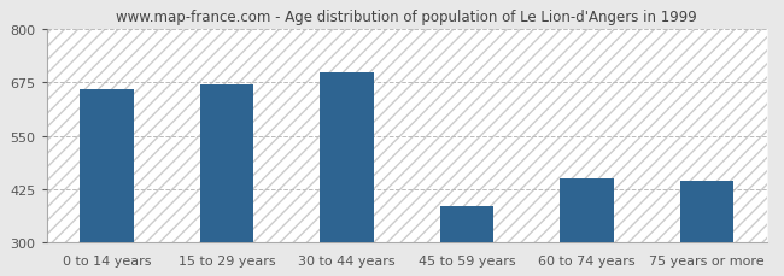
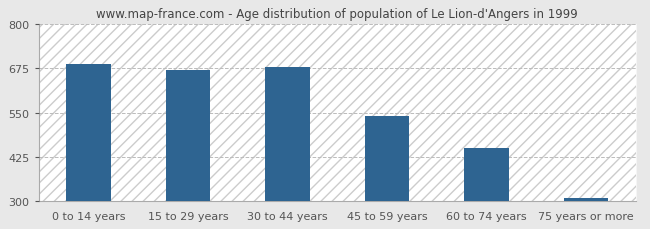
0 to 14 years: 660 -> 688
30 to 44 years: 700 -> 678
45 to 59 years: 385 -> 541
75 years or more: 445 -> 308
